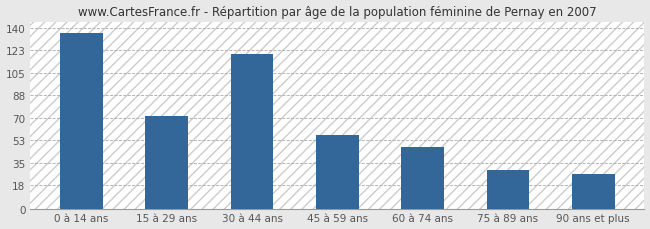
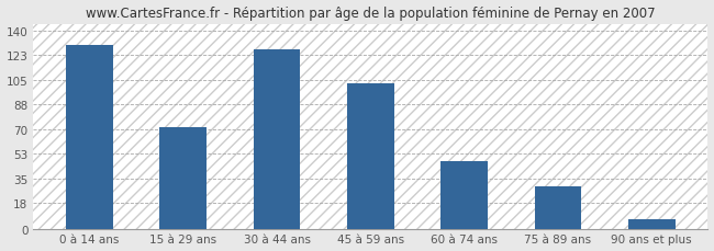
0 à 14 ans: 136 -> 130
30 à 44 ans: 120 -> 127
45 à 59 ans: 57 -> 103
90 ans et plus: 27 -> 7
